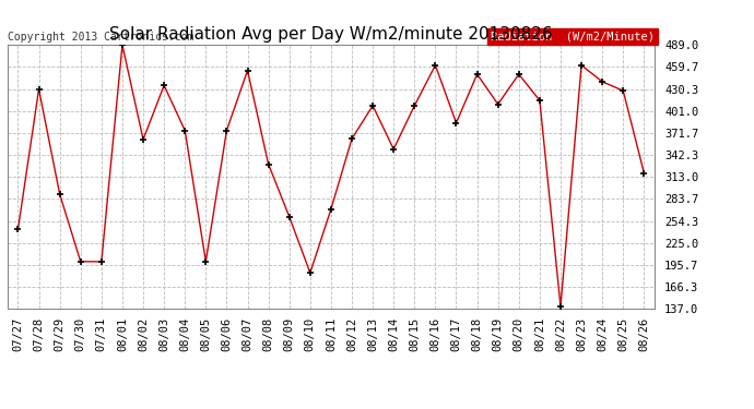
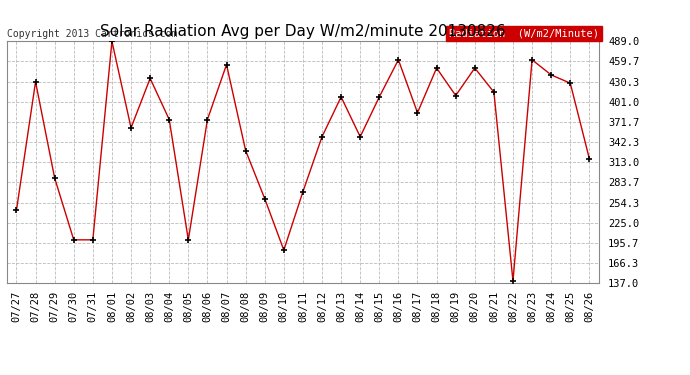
08/12: 364 -> 350
